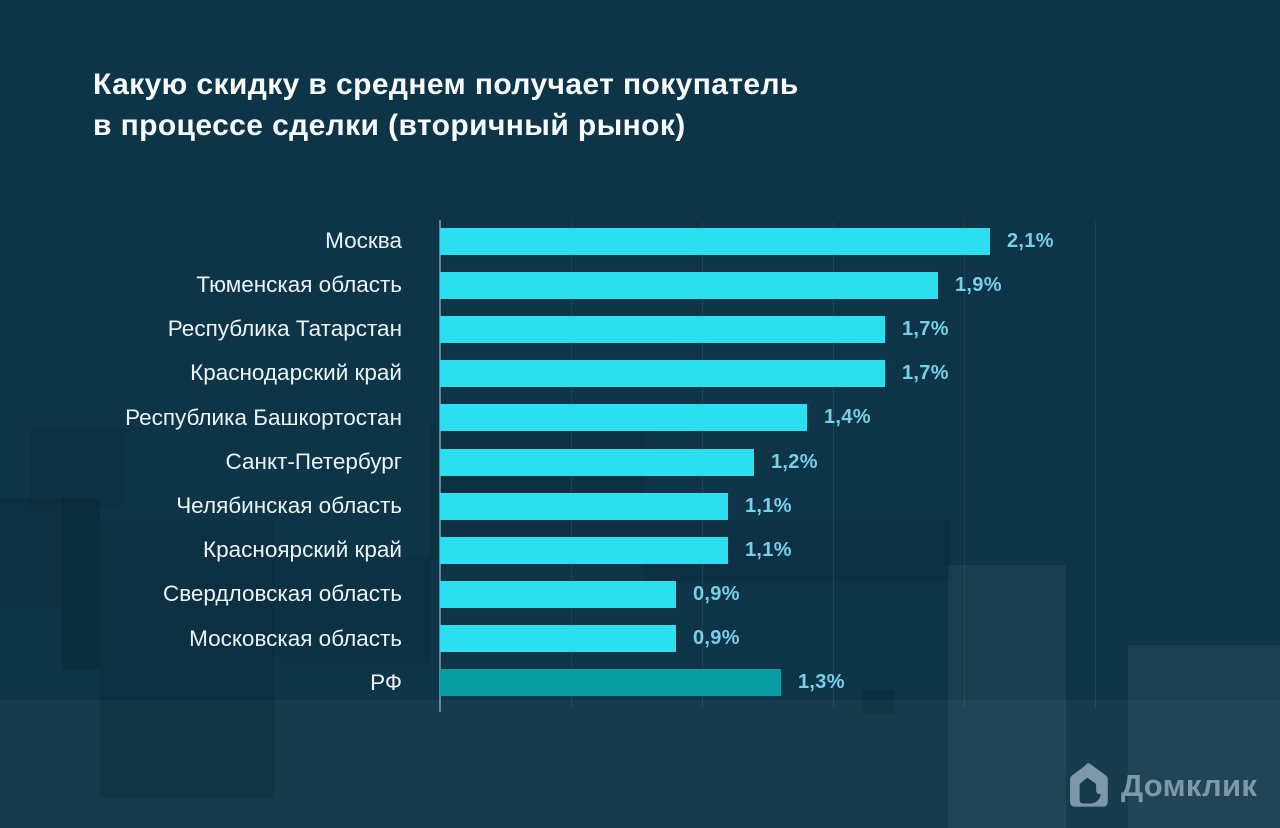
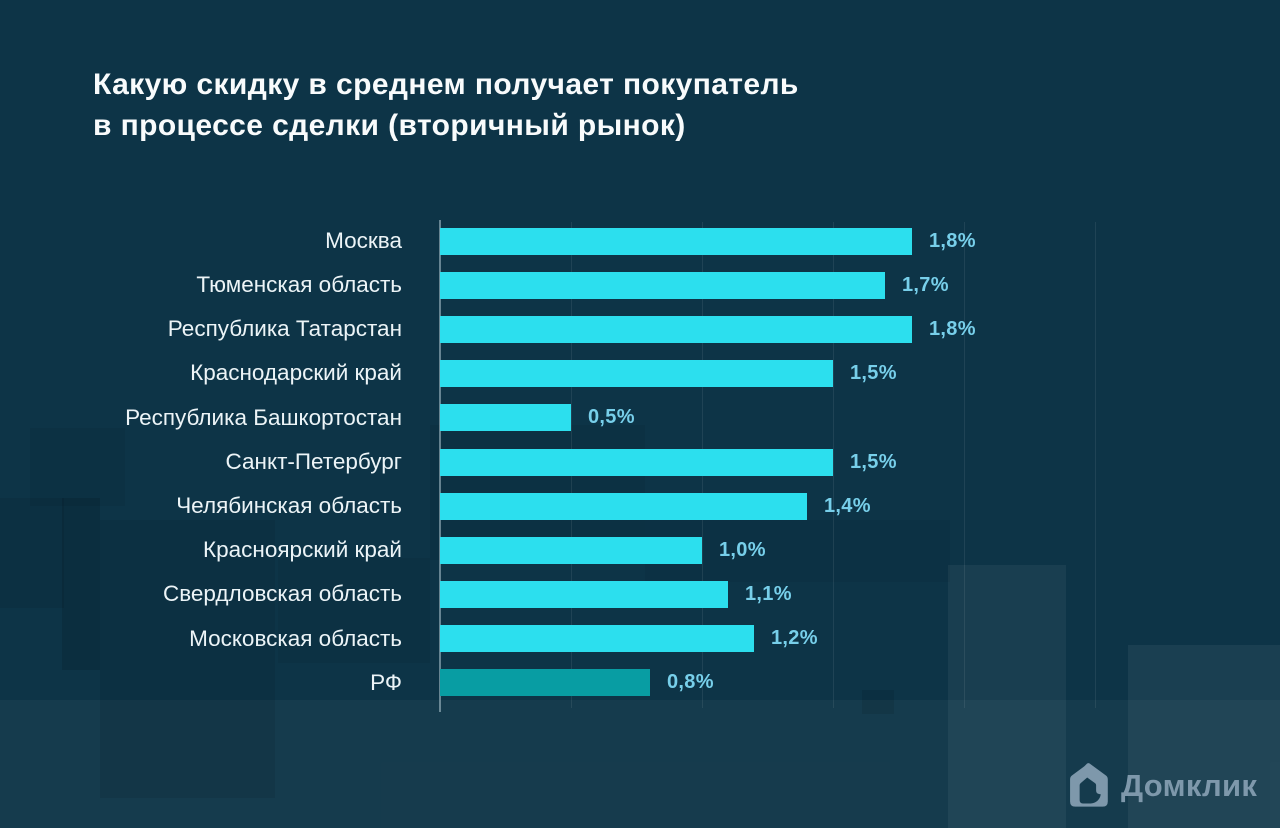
Москва: 2,1% -> 1,8%
Тюменская область: 1,9% -> 1,7%
Республика Татарстан: 1,7% -> 1,8%
Краснодарский край: 1,7% -> 1,5%
Республика Башкортостан: 1,4% -> 0,5%
Санкт-Петербург: 1,2% -> 1,5%
Челябинская область: 1,1% -> 1,4%
Красноярский край: 1,1% -> 1,0%
Свердловская область: 0,9% -> 1,1%
Московская область: 0,9% -> 1,2%
РФ: 1,3% -> 0,8%
